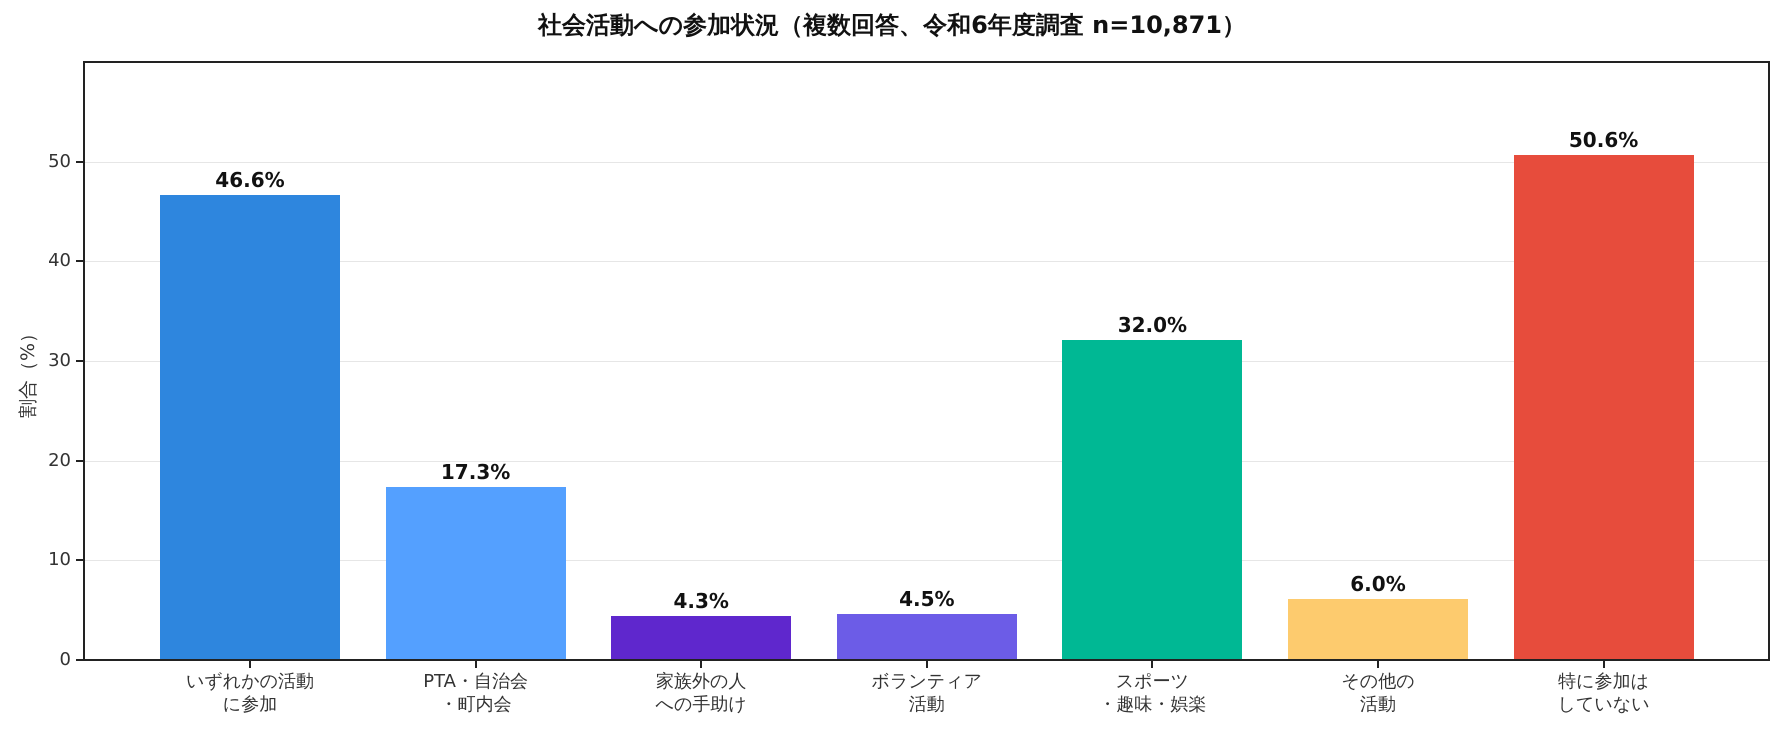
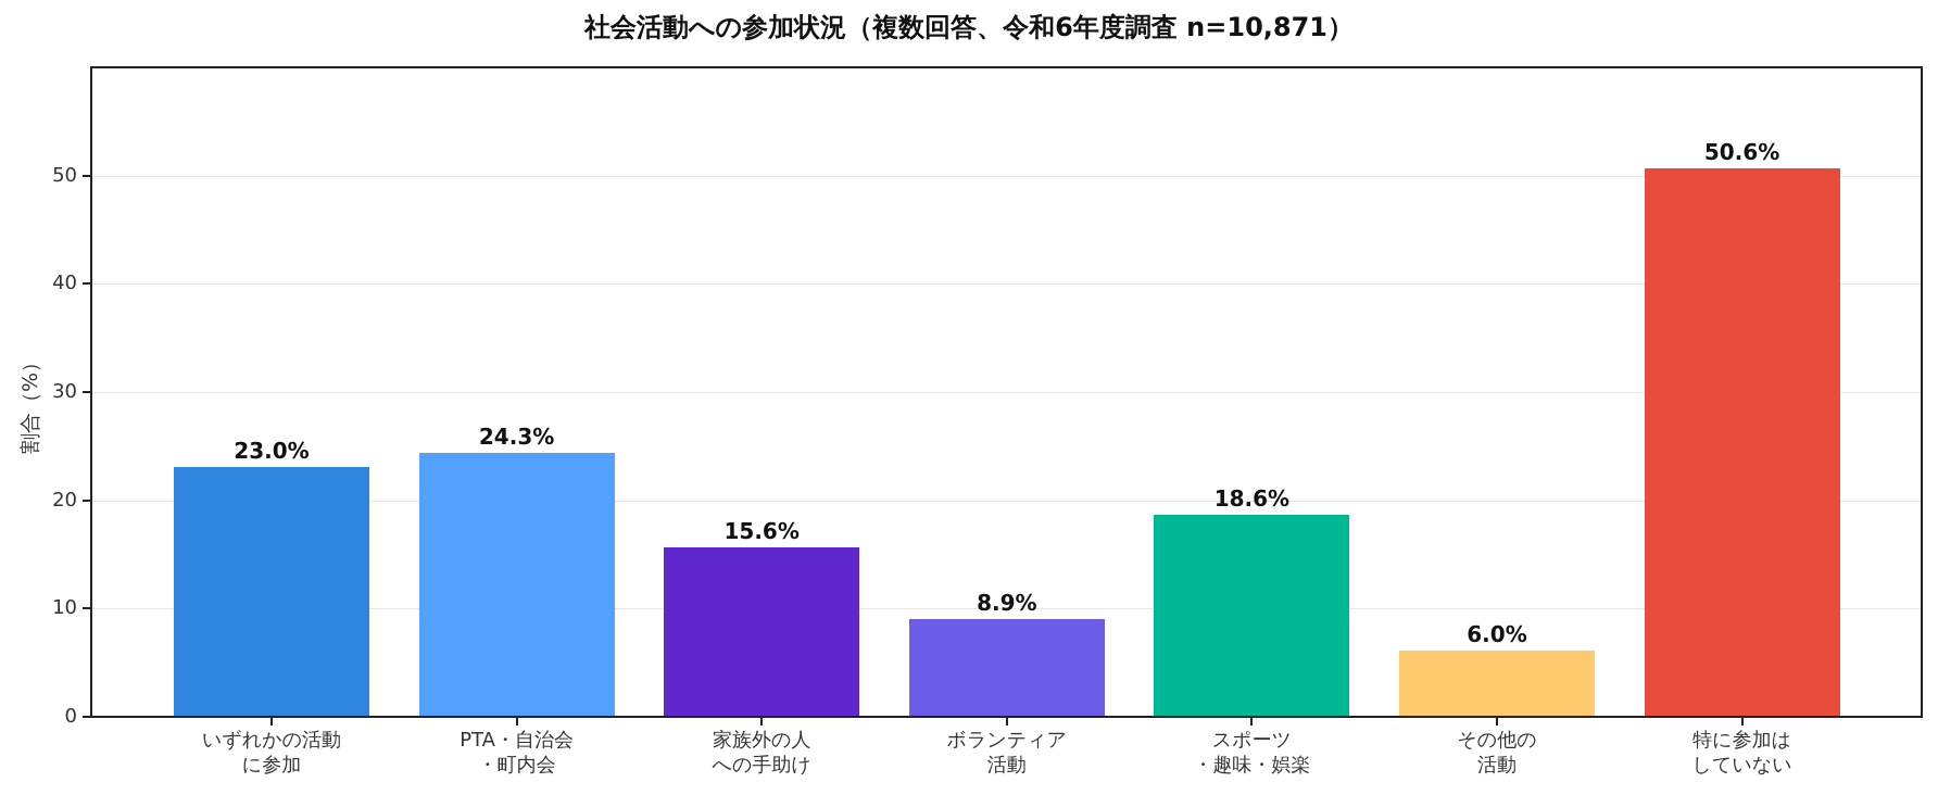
いずれかの活動 に参加: 46.6% -> 23.0%
PTA・自治会 ・町内会: 17.3% -> 24.3%
家族外の人 への手助け: 4.3% -> 15.6%
ボランティア 活動: 4.5% -> 8.9%
スポーツ ・趣味・娯楽: 32.0% -> 18.6%
